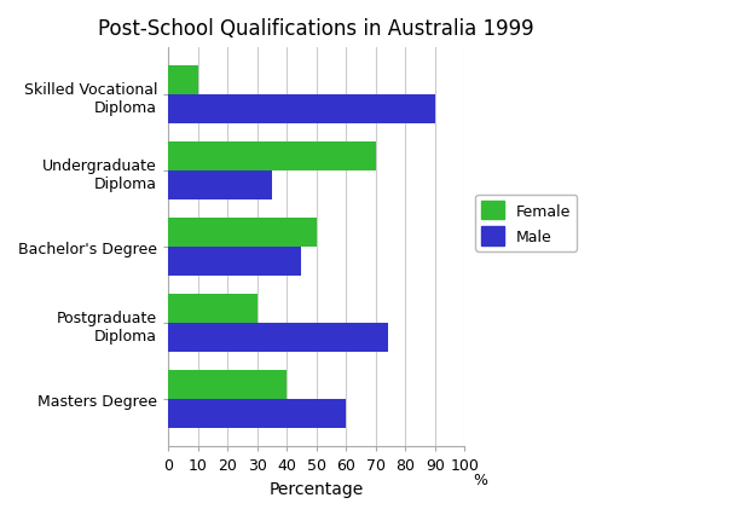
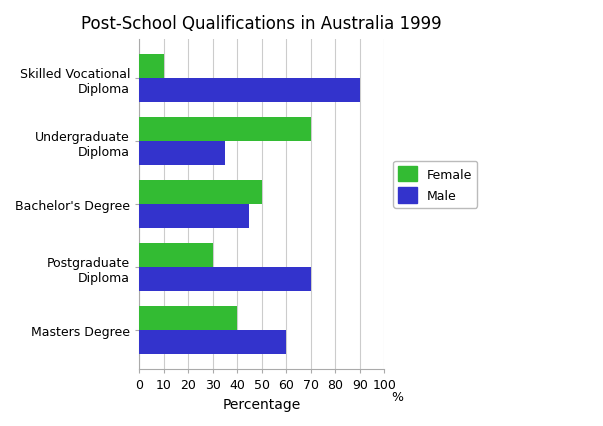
Male/Postgraduate Diploma: 74 -> 70
